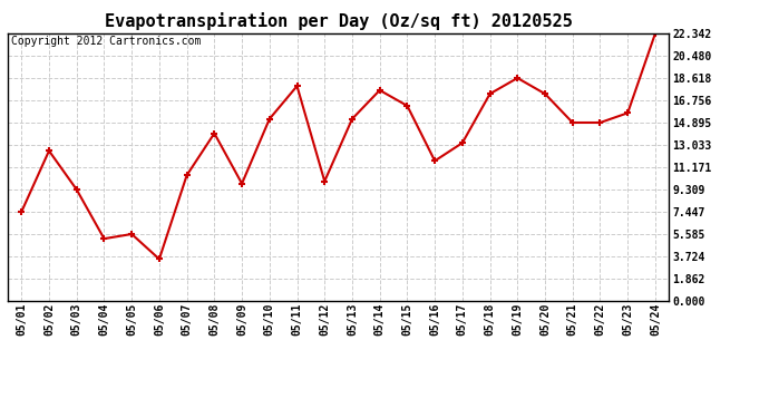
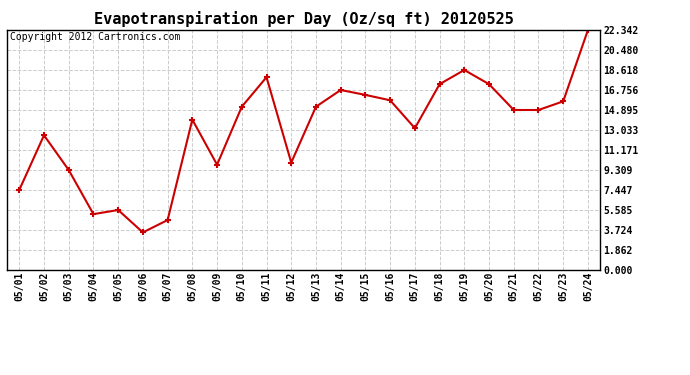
05/07: 10.5 -> 4.7
05/14: 17.6 -> 16.8
05/16: 11.7 -> 15.8
